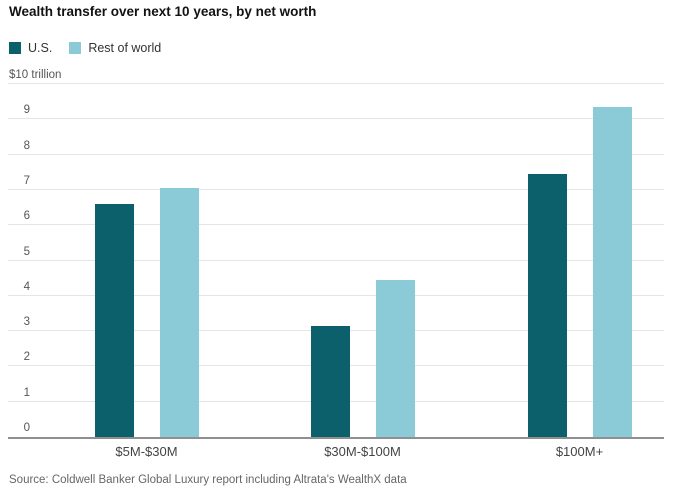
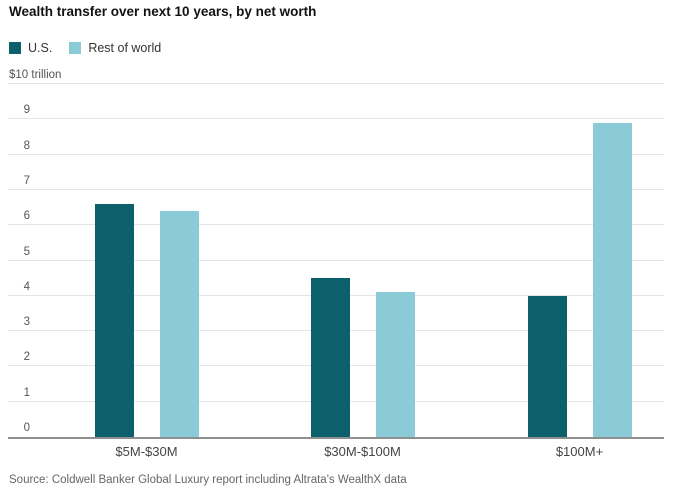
Rest of world/$5M-$30M: 7.0 -> 6.4
U.S./$30M-$100M: 3.1 -> 4.5
Rest of world/$30M-$100M: 4.5 -> 4.1
U.S./$100M+: 7.5 -> 4.0
Rest of world/$100M+: 9.3 -> 8.9
